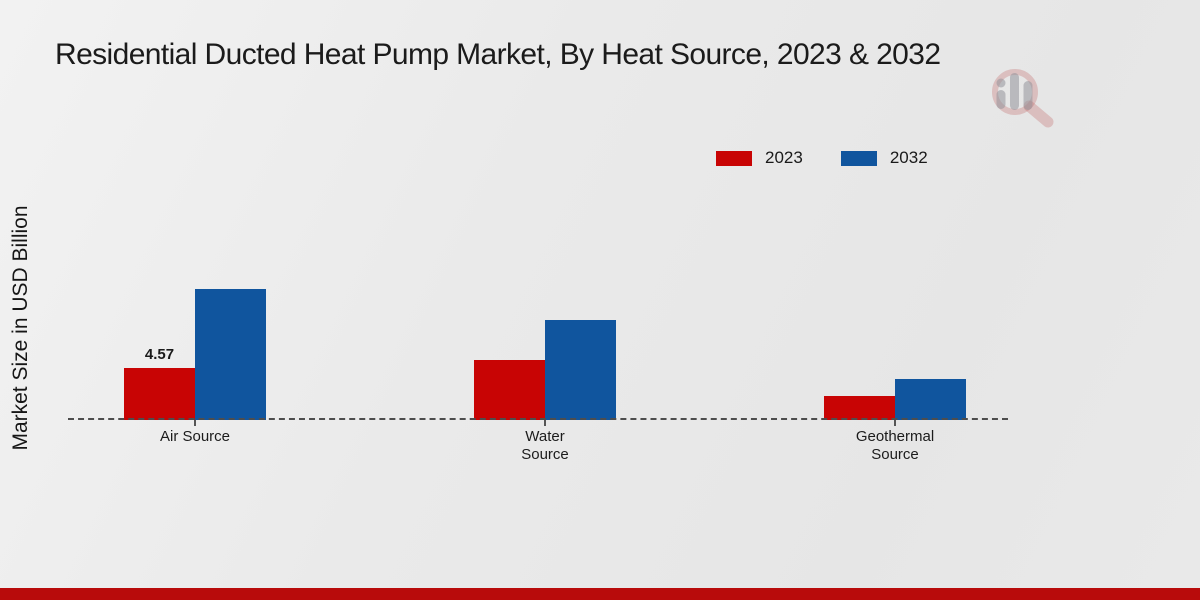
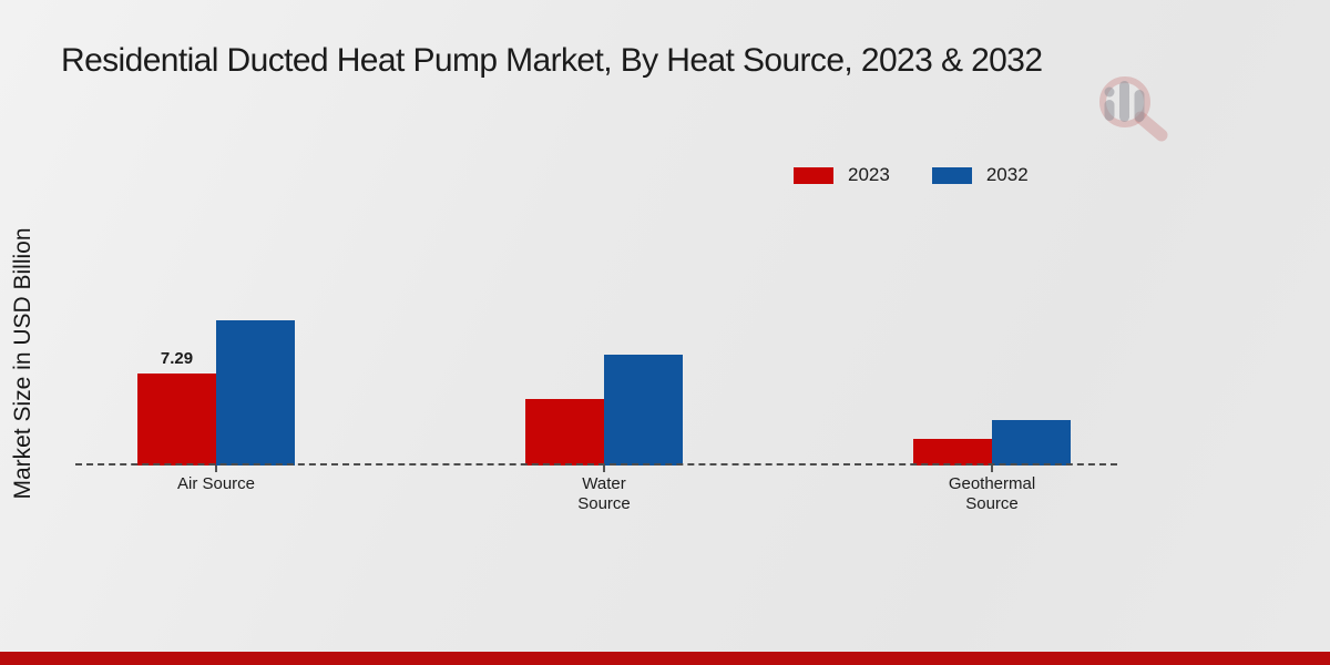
2023/Air Source: 4.57 -> 7.29
